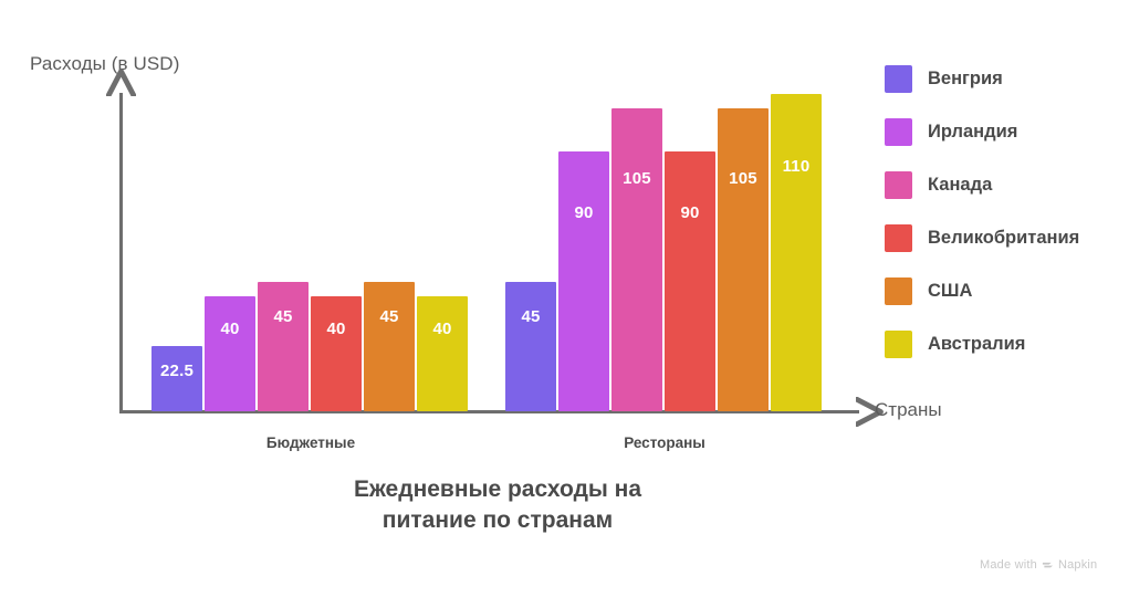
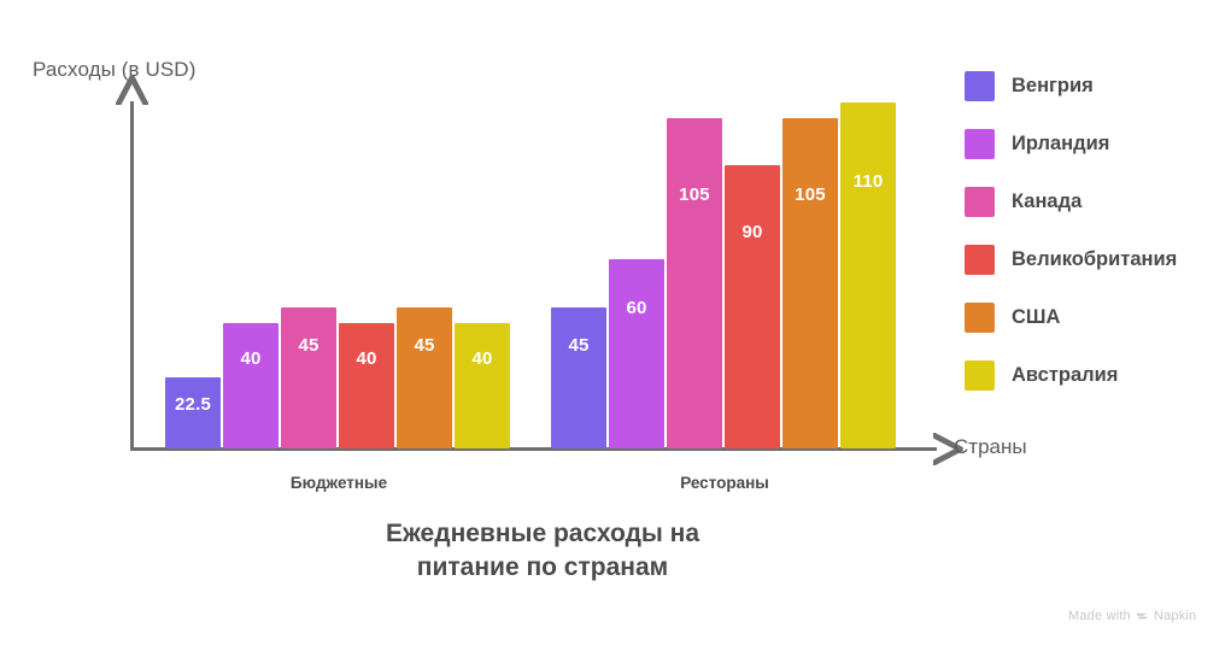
Ирландия/Рестораны: 90 -> 60
